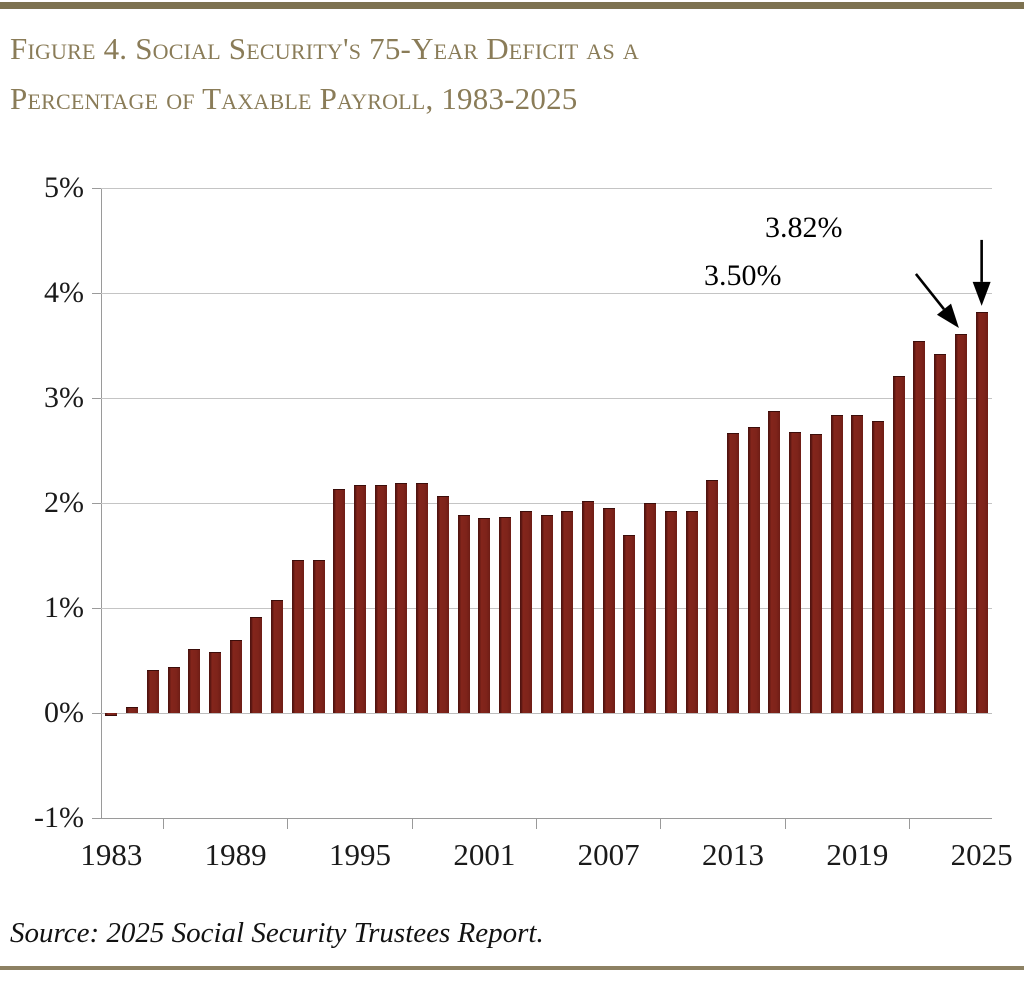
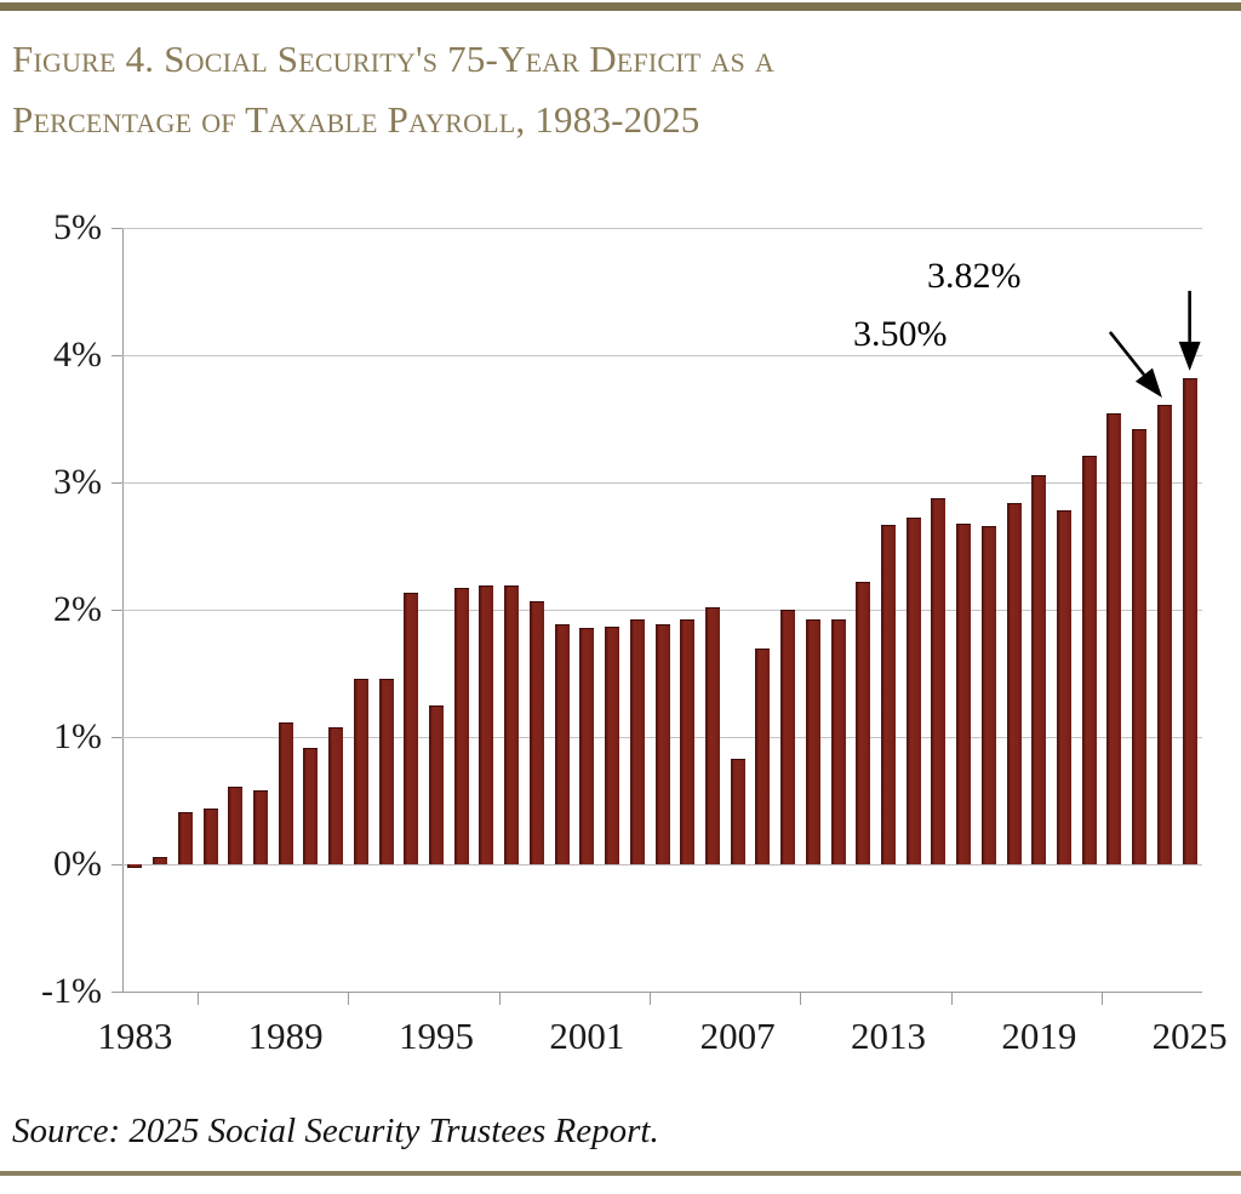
1989: 0.70% -> 1.11%
1995: 2.17% -> 1.25%
2007: 1.95% -> 0.83%
2019: 2.84% -> 3.06%
